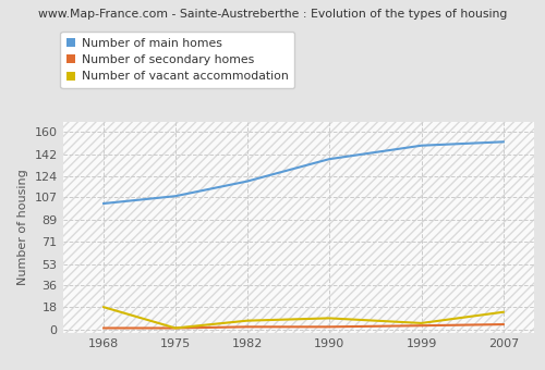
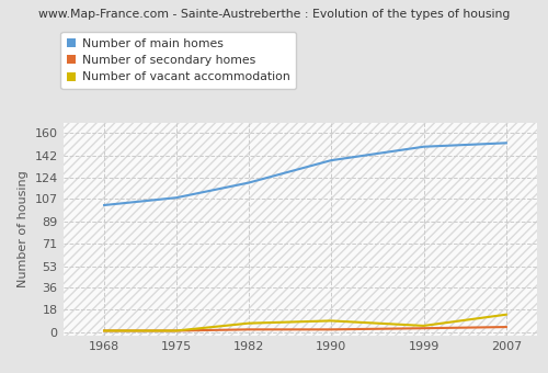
Number of vacant accommodation/1968: 18 -> 1
